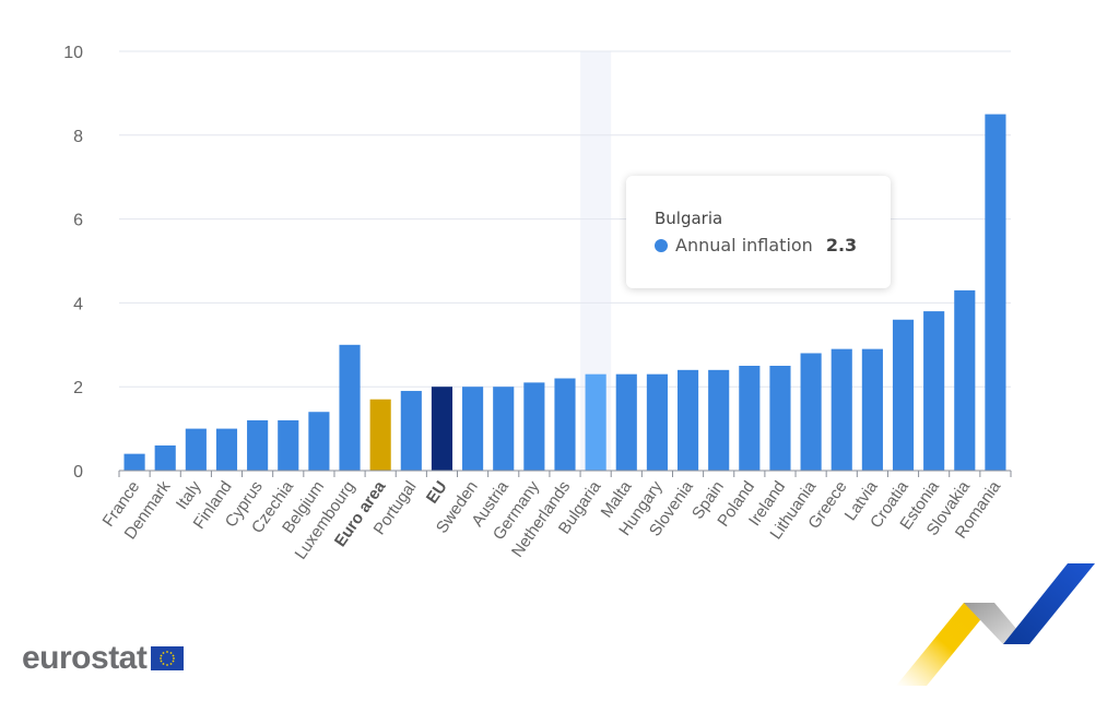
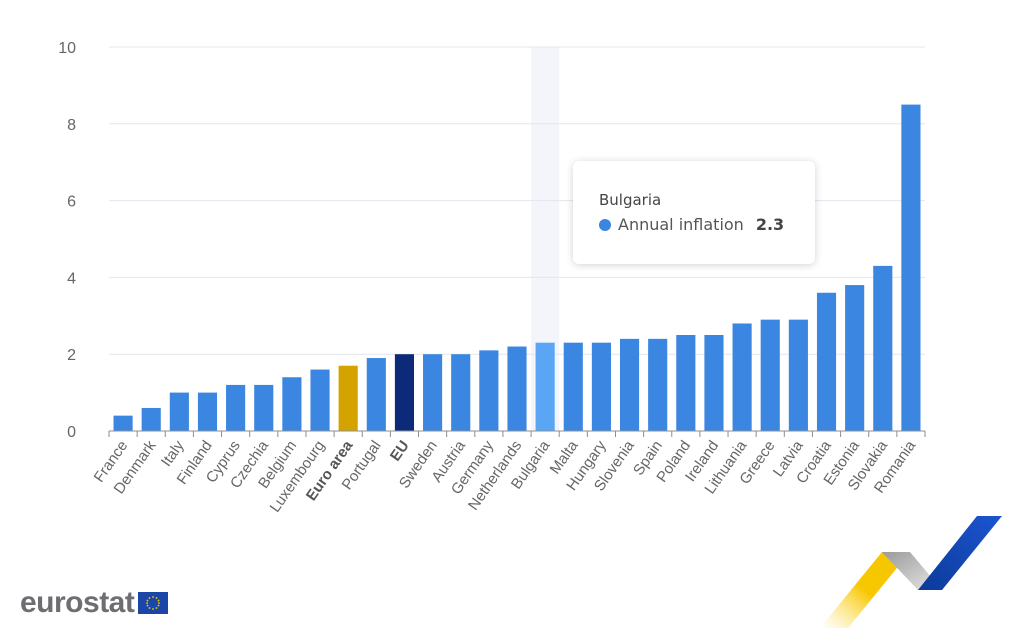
Luxembourg: 3.0 -> 1.6
